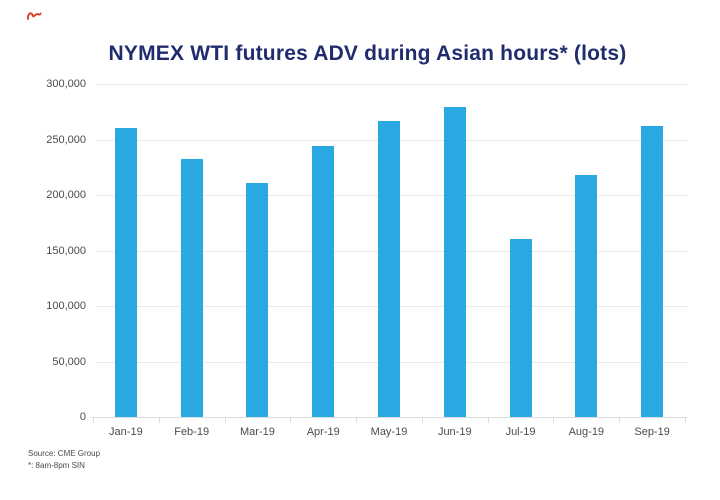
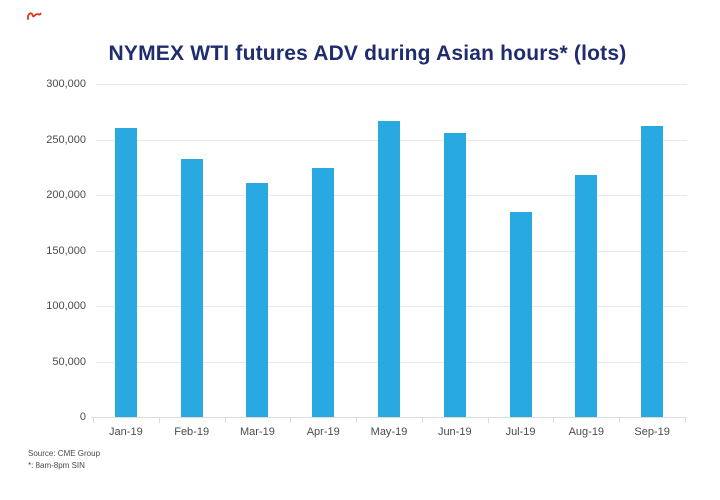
Apr-19: 244000 -> 224000
Jun-19: 279000 -> 256000
Jul-19: 160000 -> 185000
